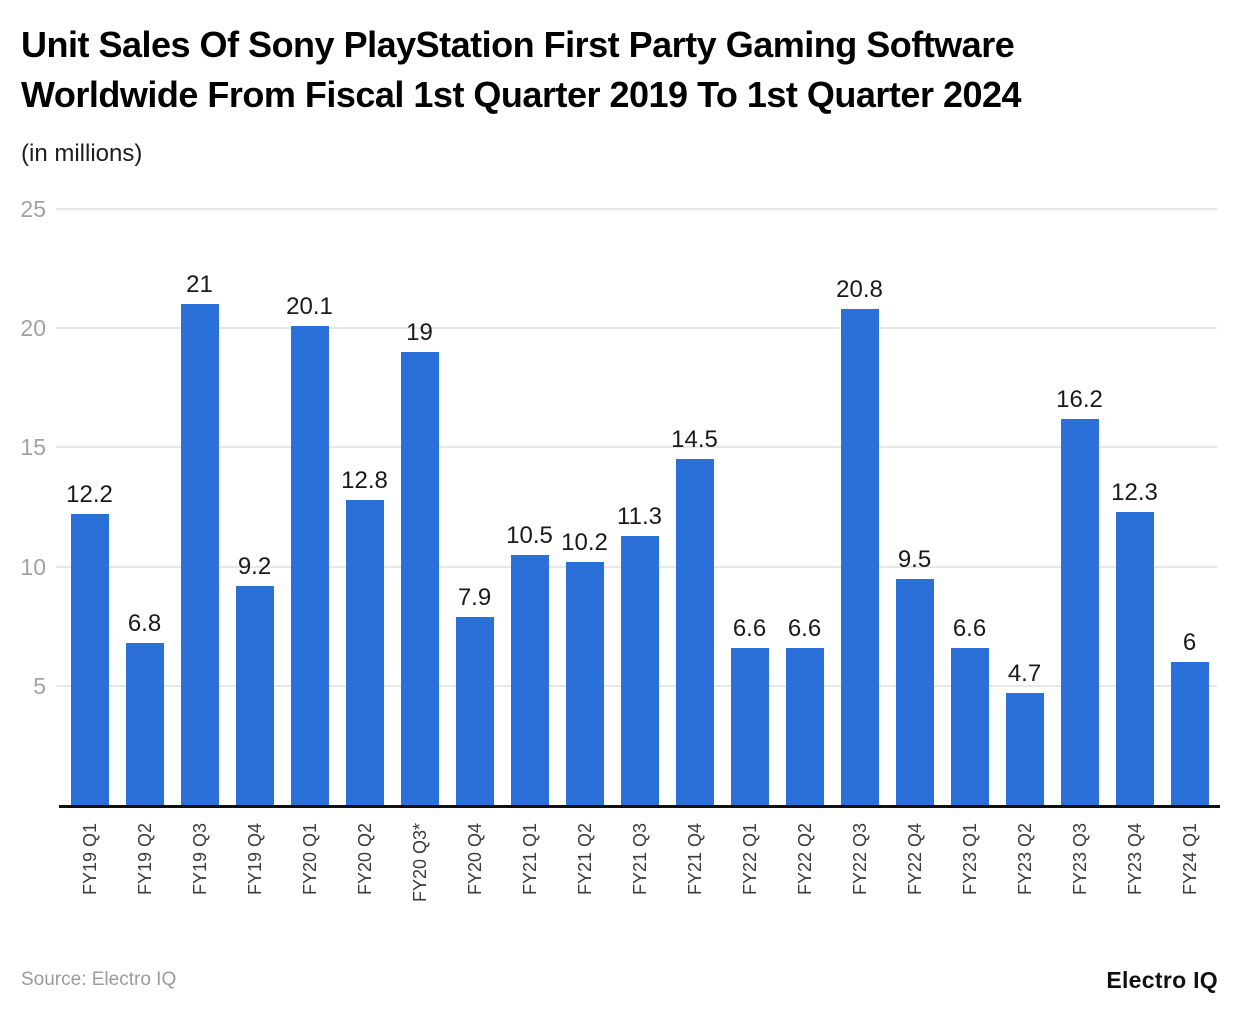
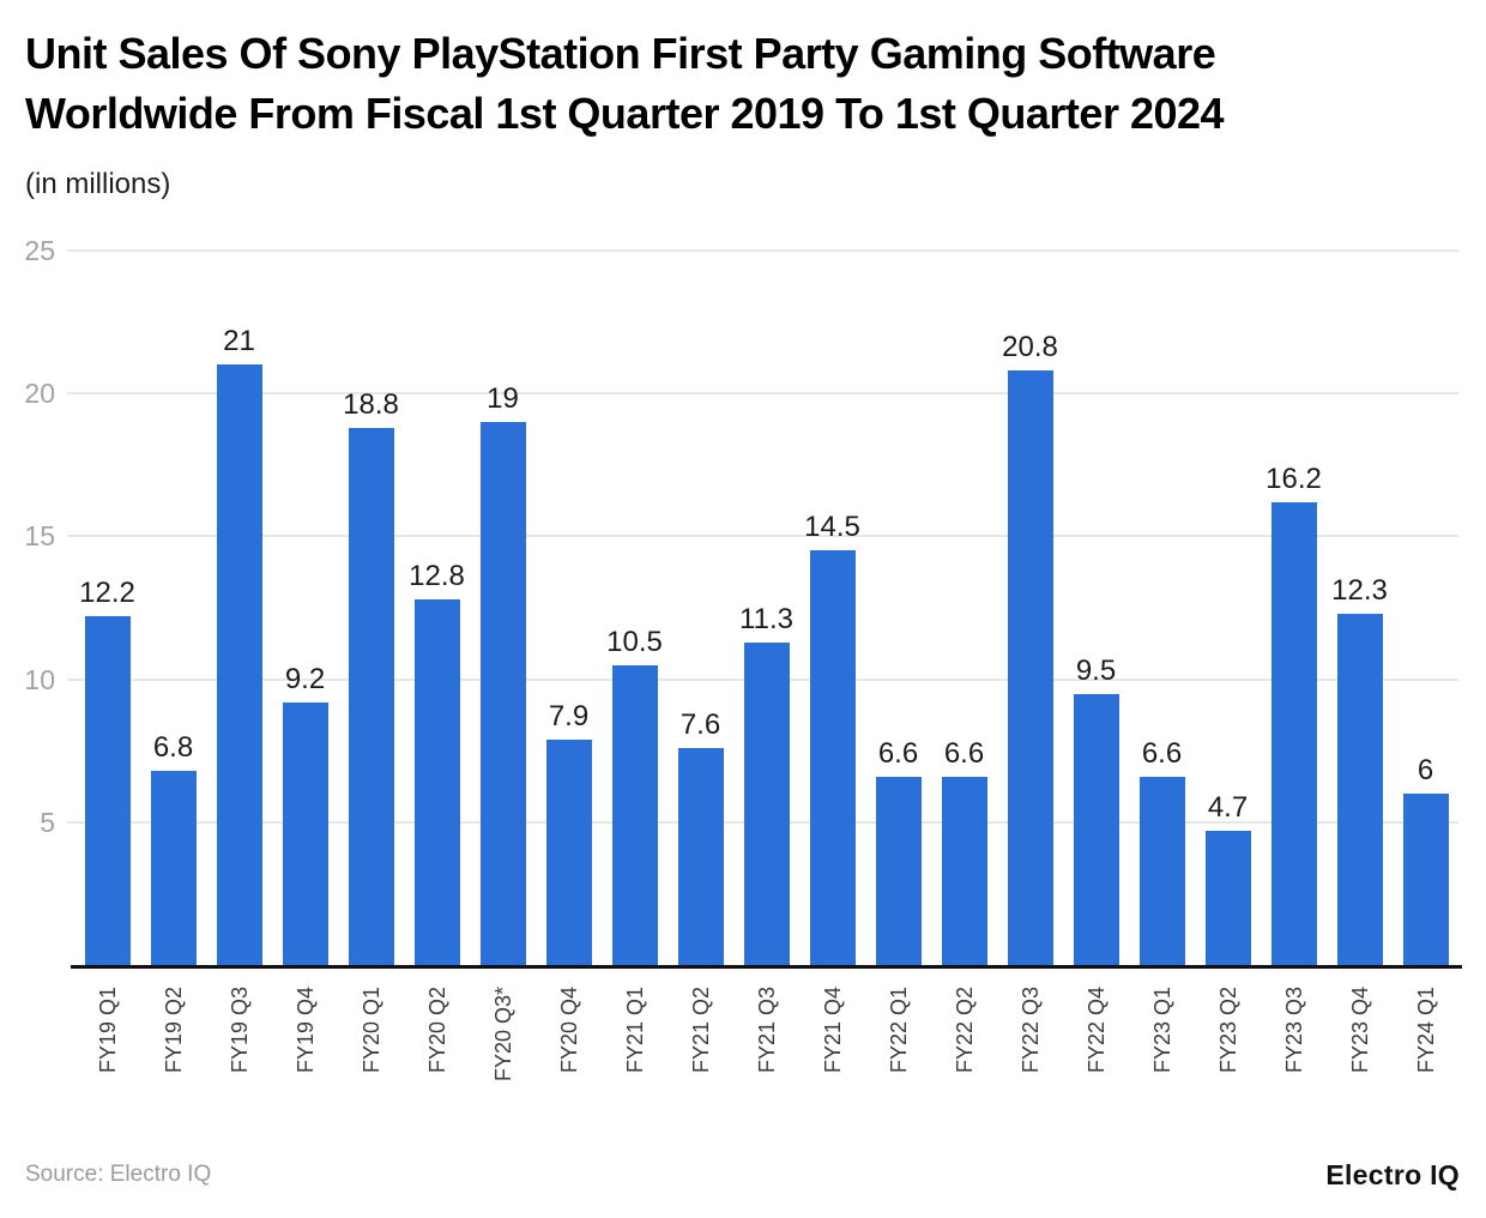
FY20 Q1: 20.1 -> 18.8
FY21 Q2: 10.2 -> 7.6
